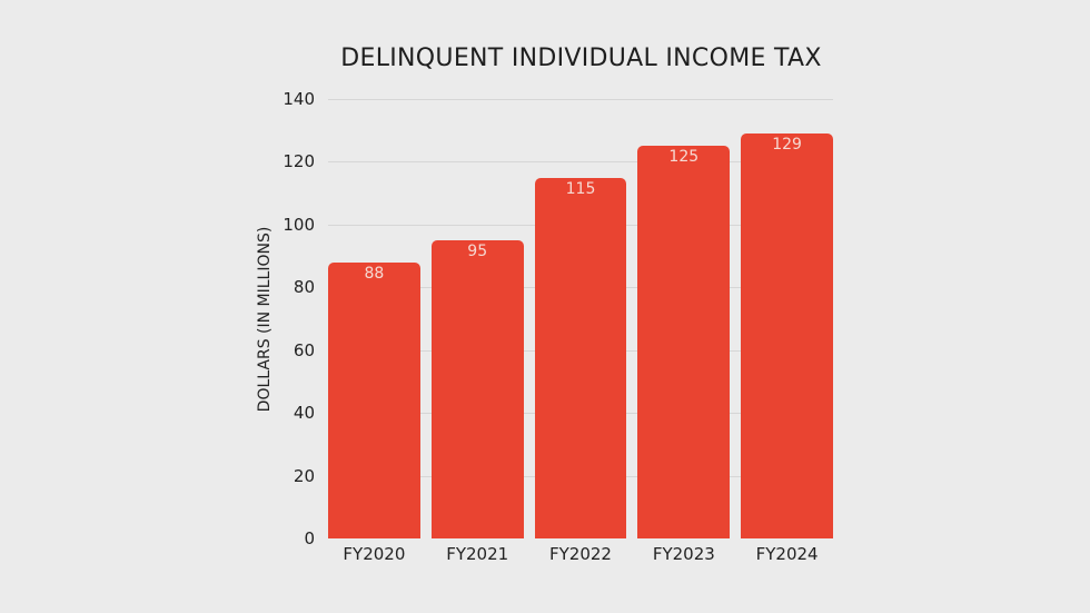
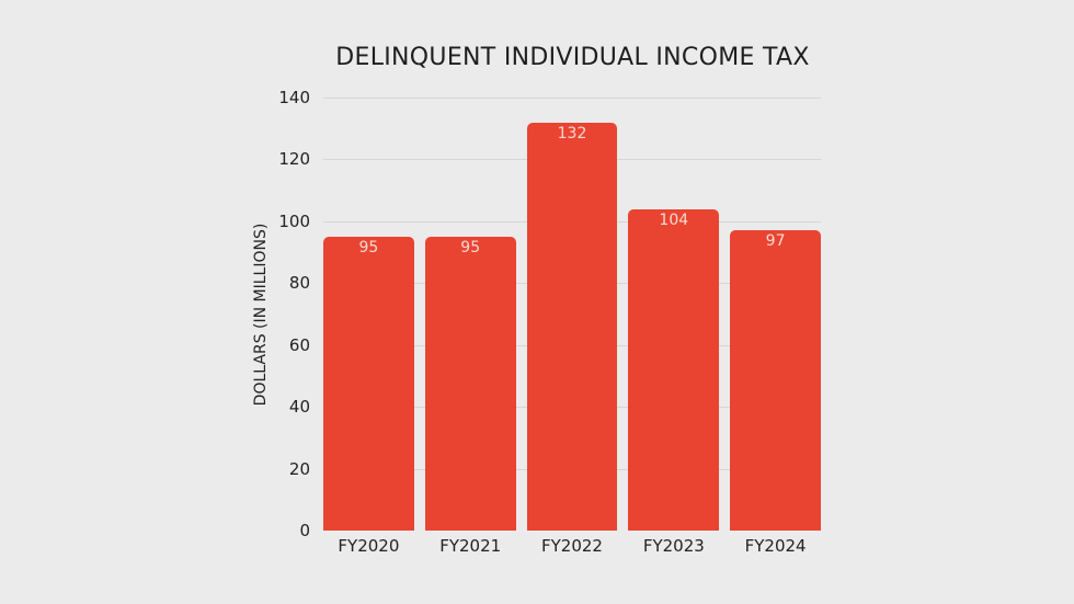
FY2020: 88 -> 95
FY2022: 115 -> 132
FY2023: 125 -> 104
FY2024: 129 -> 97
